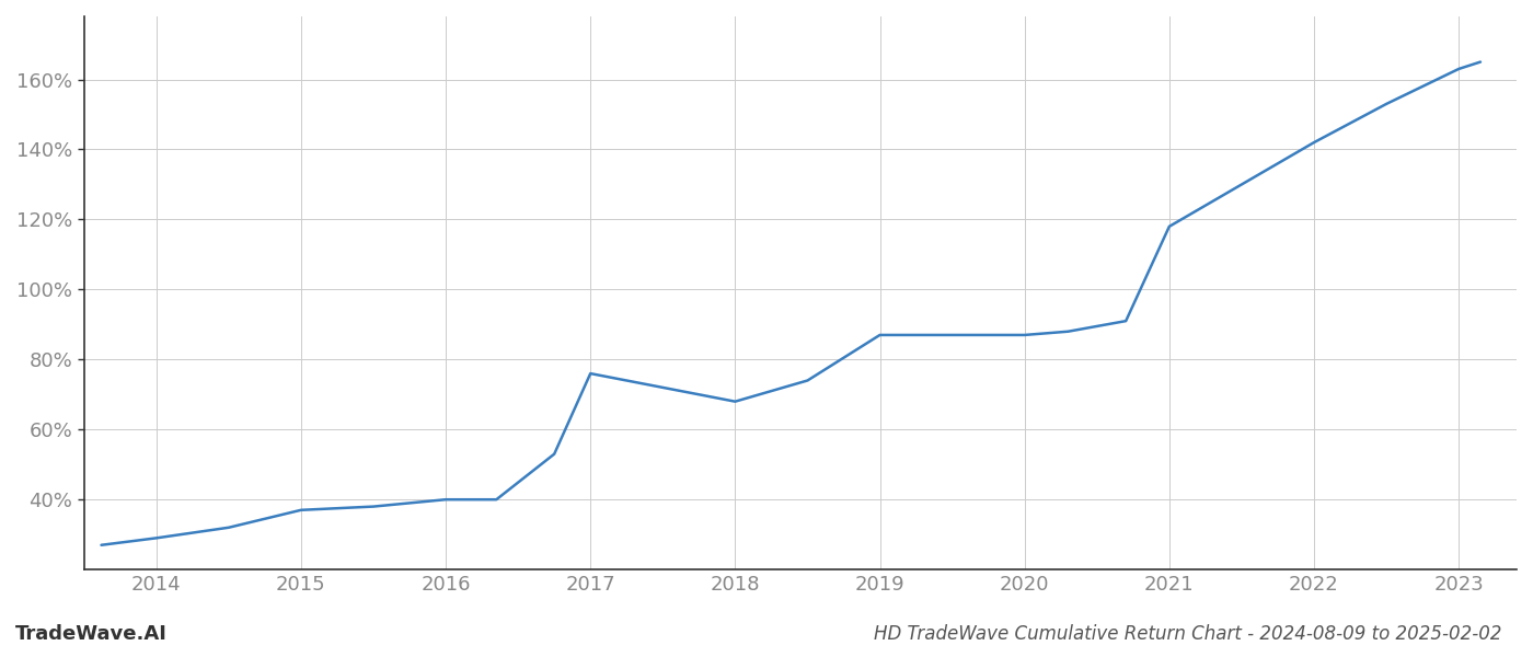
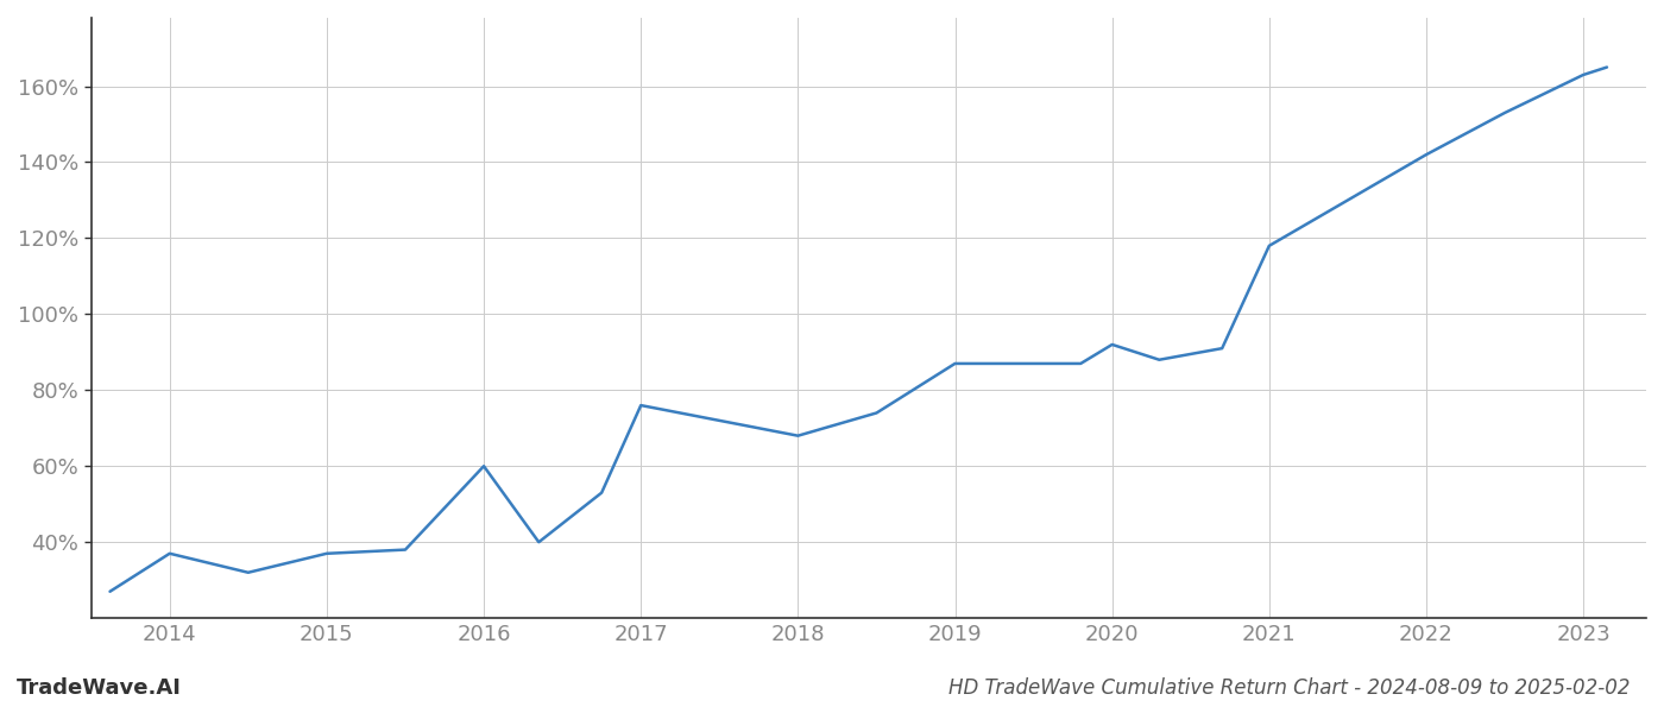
2014: 29% -> 37%
2016: 40% -> 60%
2020: 87% -> 92%
